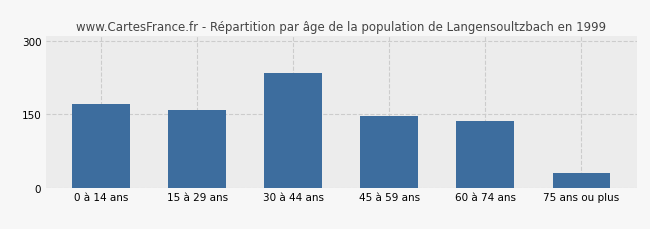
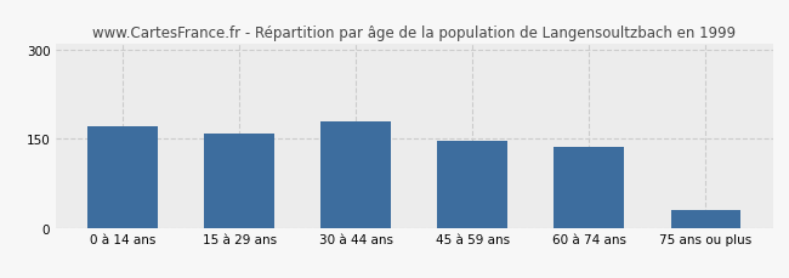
30 à 44 ans: 235 -> 178
